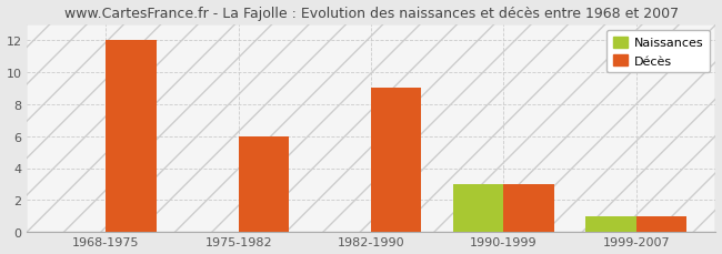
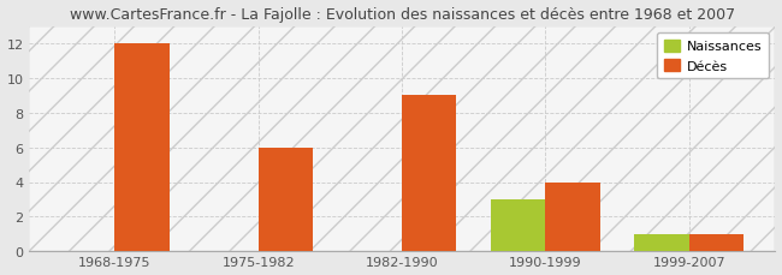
Décès/1990-1999: 3 -> 4
